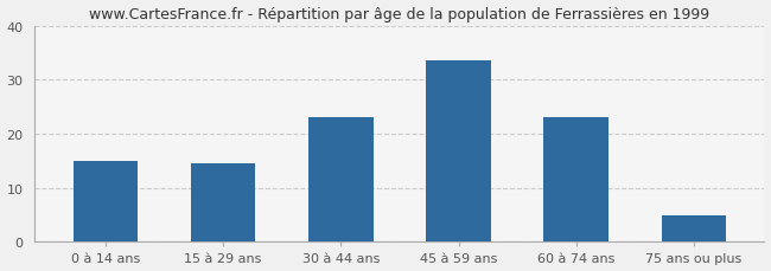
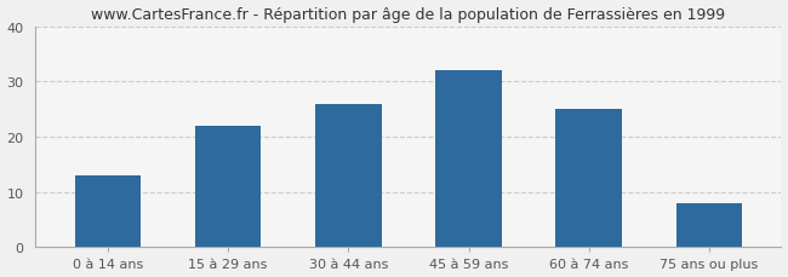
0 à 14 ans: 15.0 -> 13.0
15 à 29 ans: 14.5 -> 22.0
30 à 44 ans: 23.0 -> 26.0
45 à 59 ans: 33.5 -> 32.0
60 à 74 ans: 23.0 -> 25.0
75 ans ou plus: 5.0 -> 8.0
